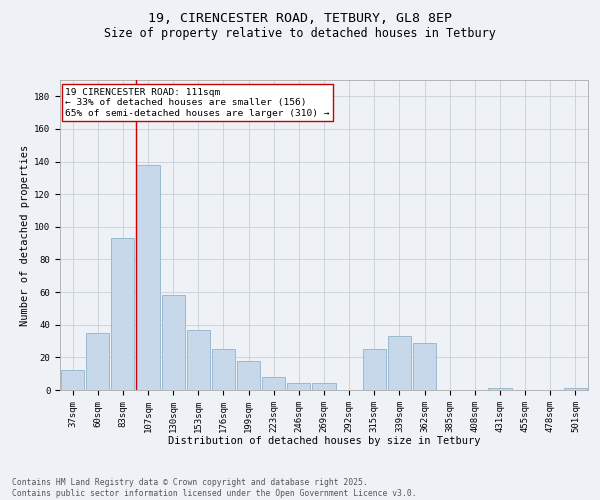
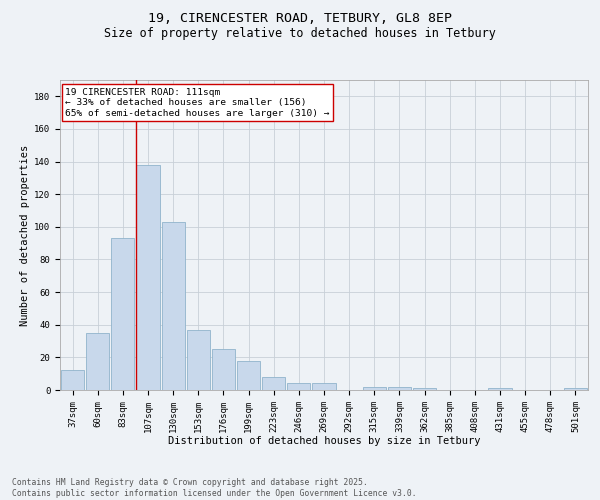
130sqm: 58 -> 103
315sqm: 25 -> 2
339sqm: 33 -> 2
362sqm: 29 -> 1
